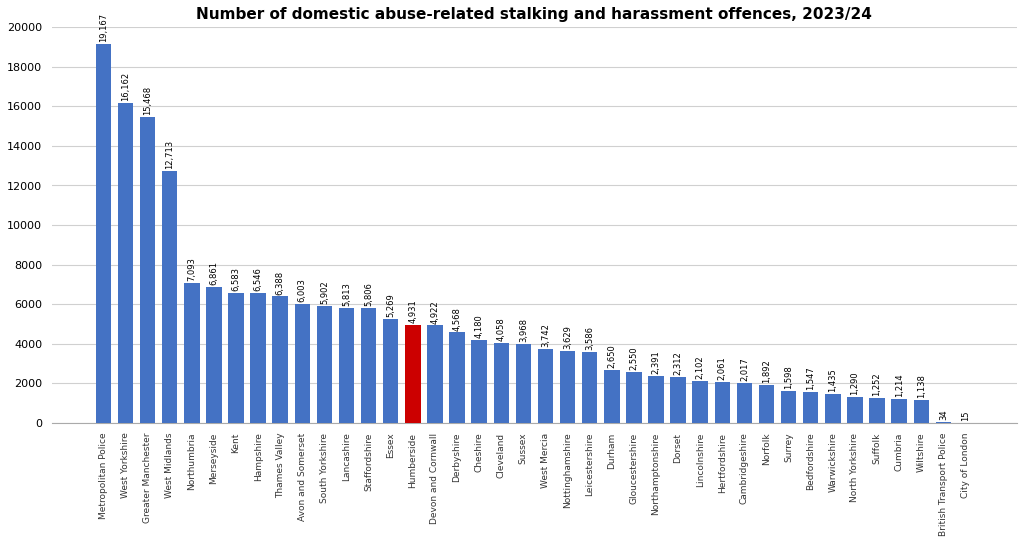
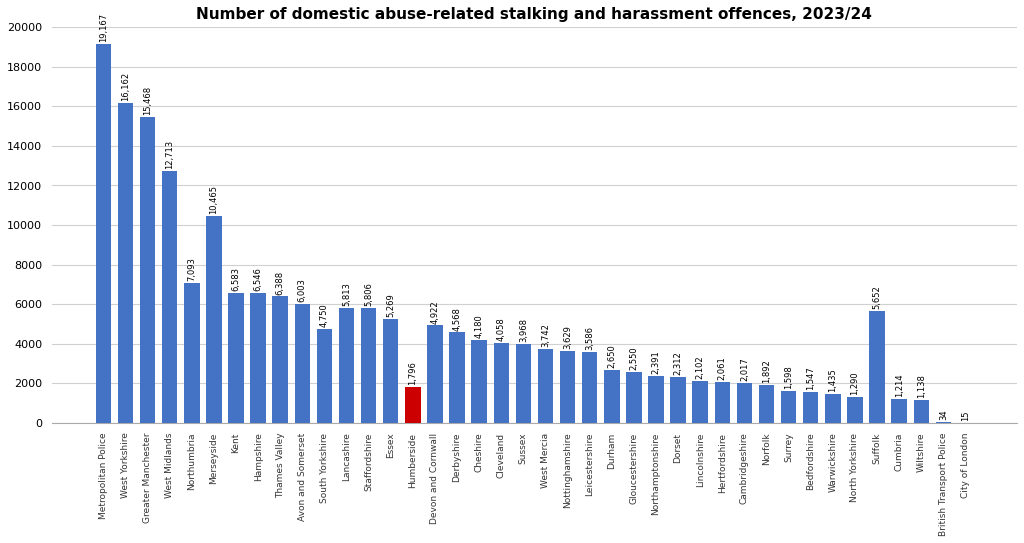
Merseyside: 6,861 -> 10,465
South Yorkshire: 5,902 -> 4,750
Humberside: 4,931 -> 1,796
Suffolk: 1,252 -> 5,652
